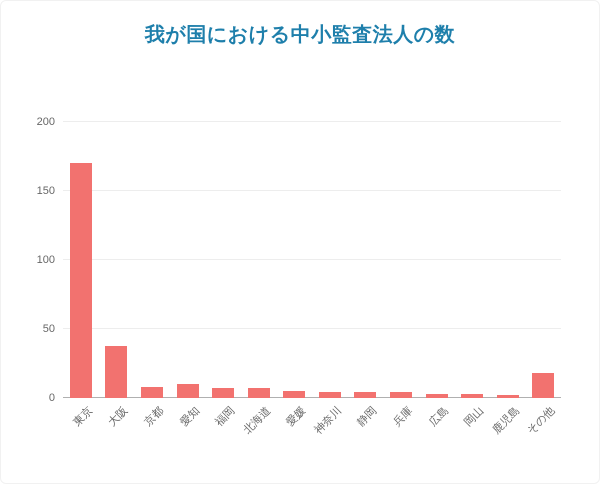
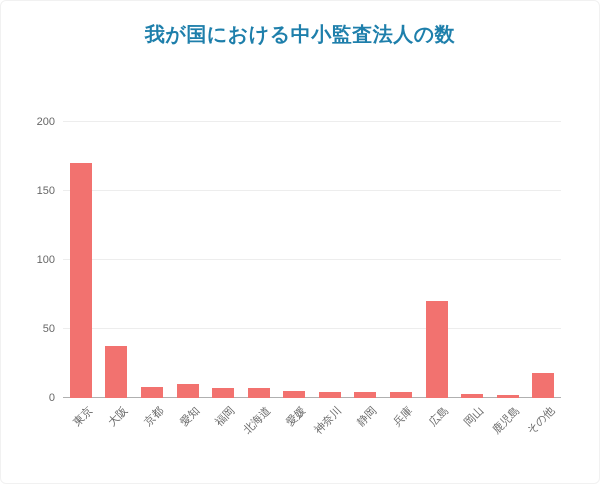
広島: 3 -> 70
